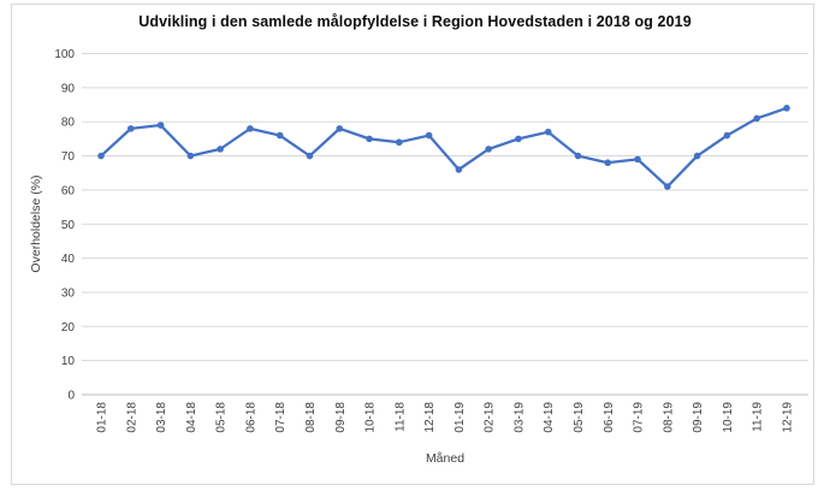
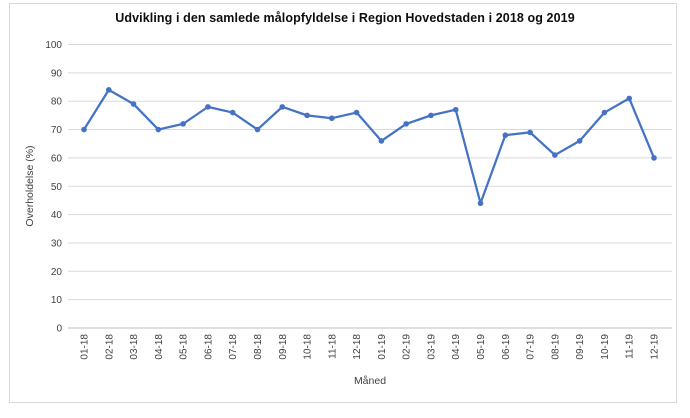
02-18: 78 -> 84
05-19: 70 -> 44
09-19: 70 -> 66
12-19: 84 -> 60
